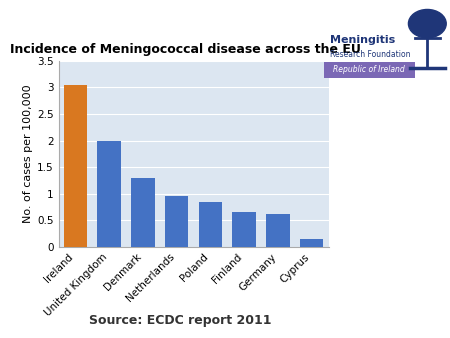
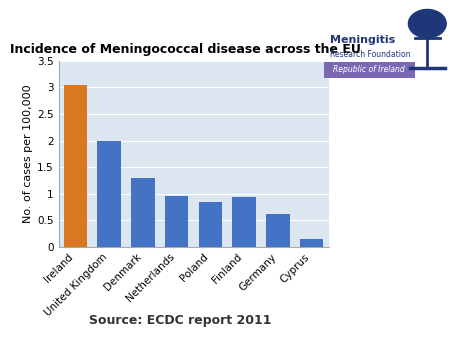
Finland: 0.65 -> 0.94
